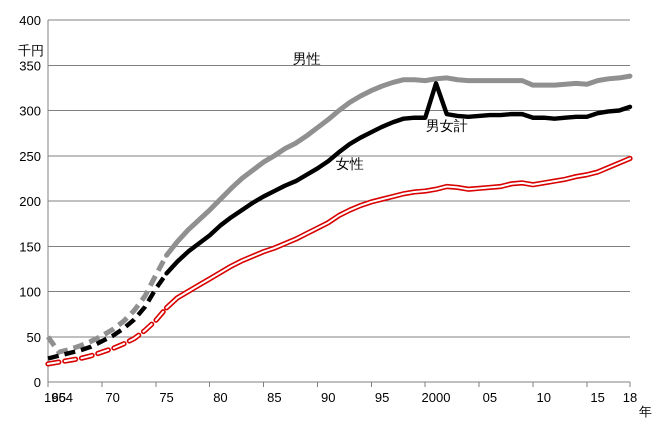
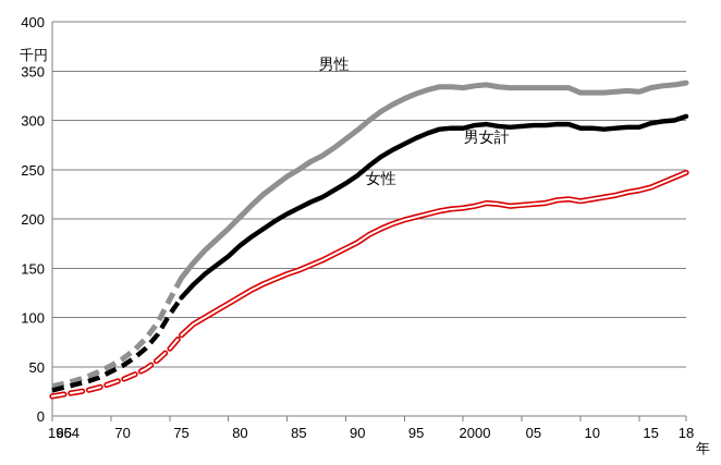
男性/1964: 50 -> 30
男女計/2000: 330 -> 300
